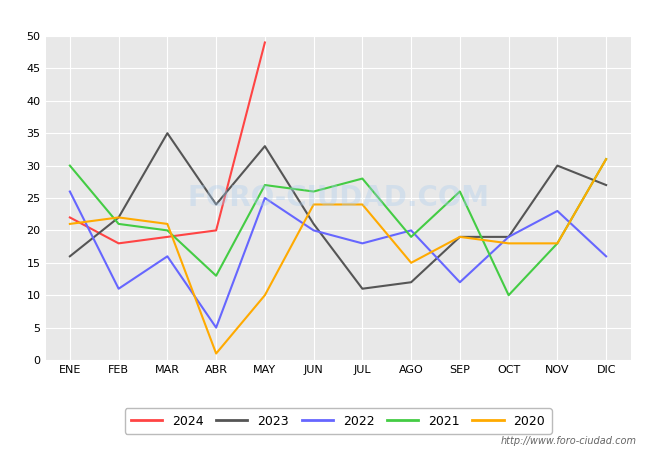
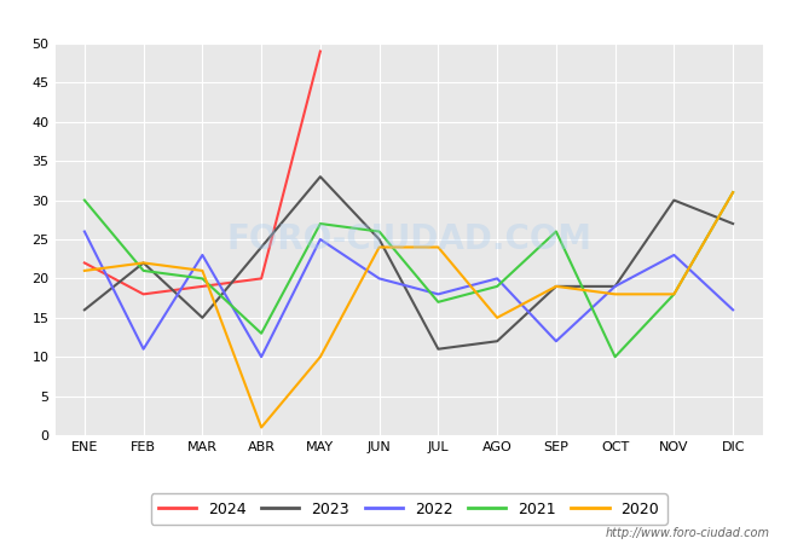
2023/MAR: 35 -> 15
2022/MAR: 16 -> 23
2022/ABR: 5 -> 10
2023/JUN: 21 -> 25
2021/JUL: 28 -> 17
